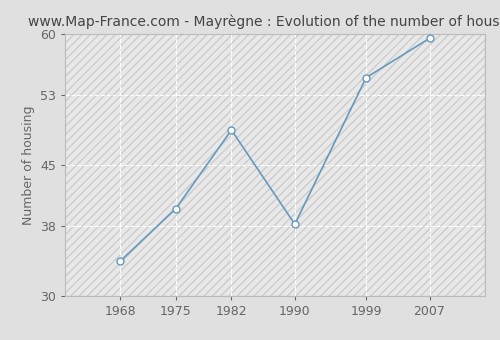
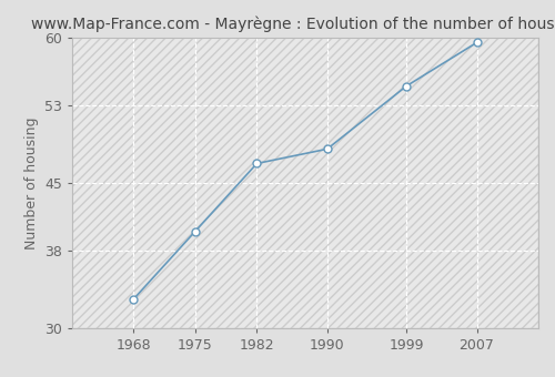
1968: 34.0 -> 33.0
1982: 49.0 -> 47.0
1990: 38.2 -> 48.5
